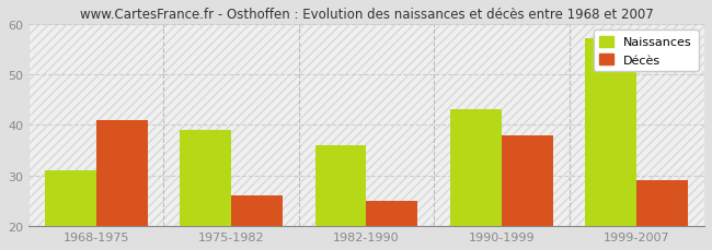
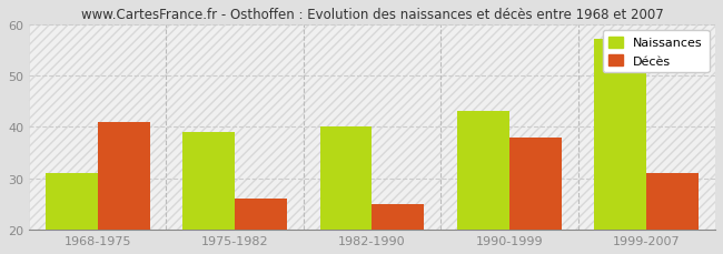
Naissances/1982-1990: 36 -> 40
Décès/1999-2007: 29 -> 31
